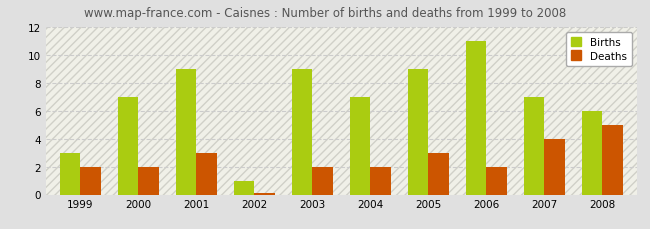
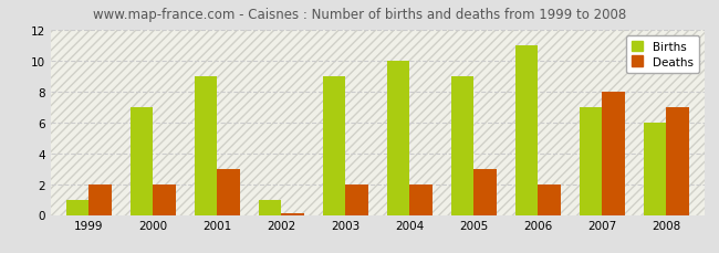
Births/1999: 3 -> 1
Births/2004: 7 -> 10
Deaths/2007: 4.0 -> 8.0
Deaths/2008: 5.0 -> 7.0
